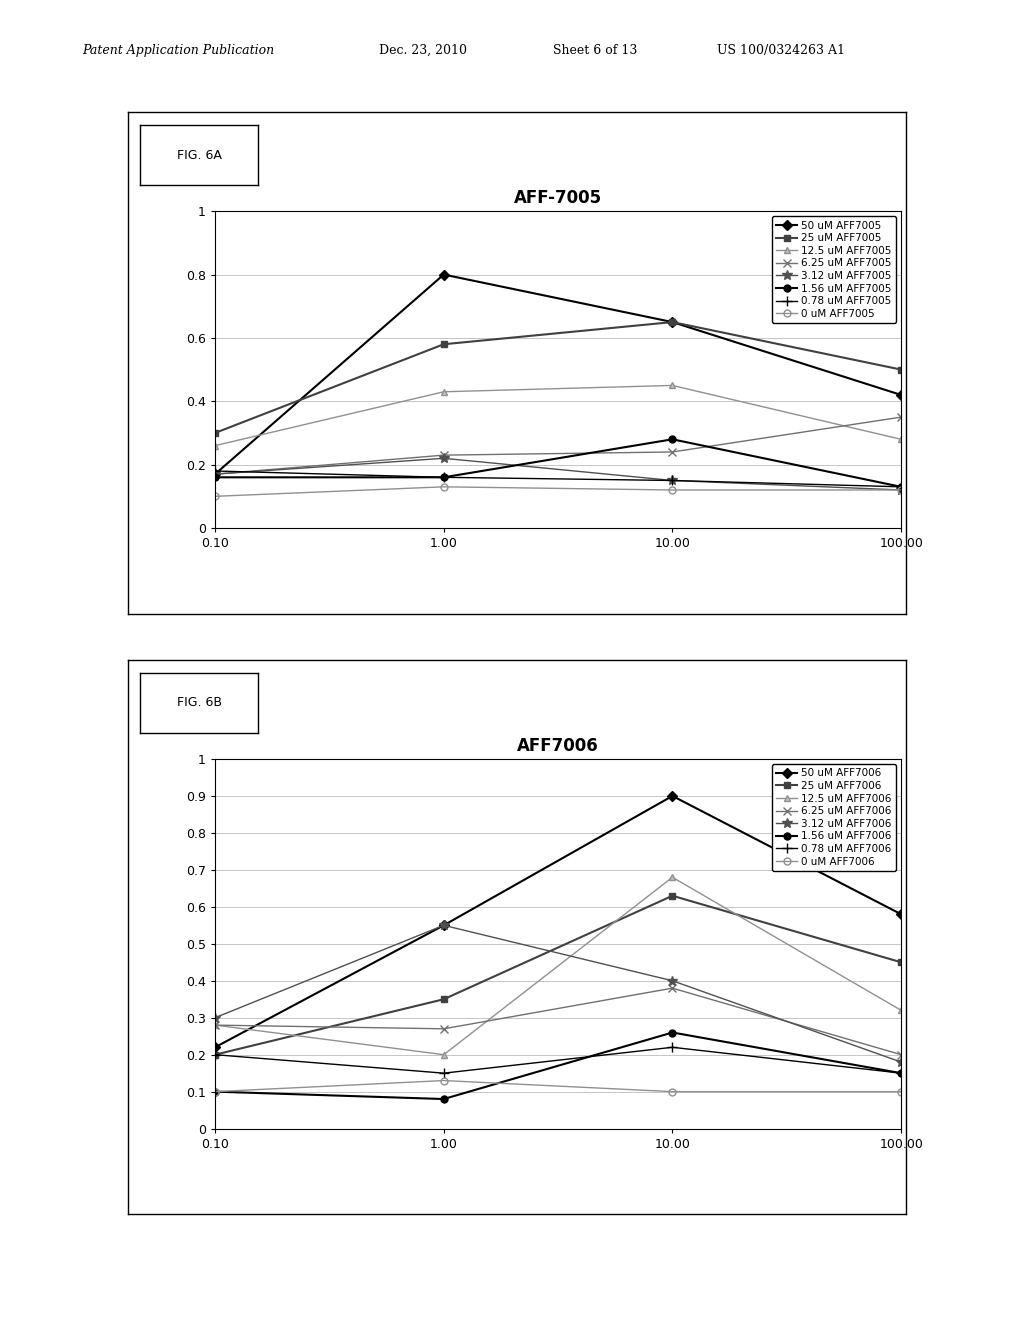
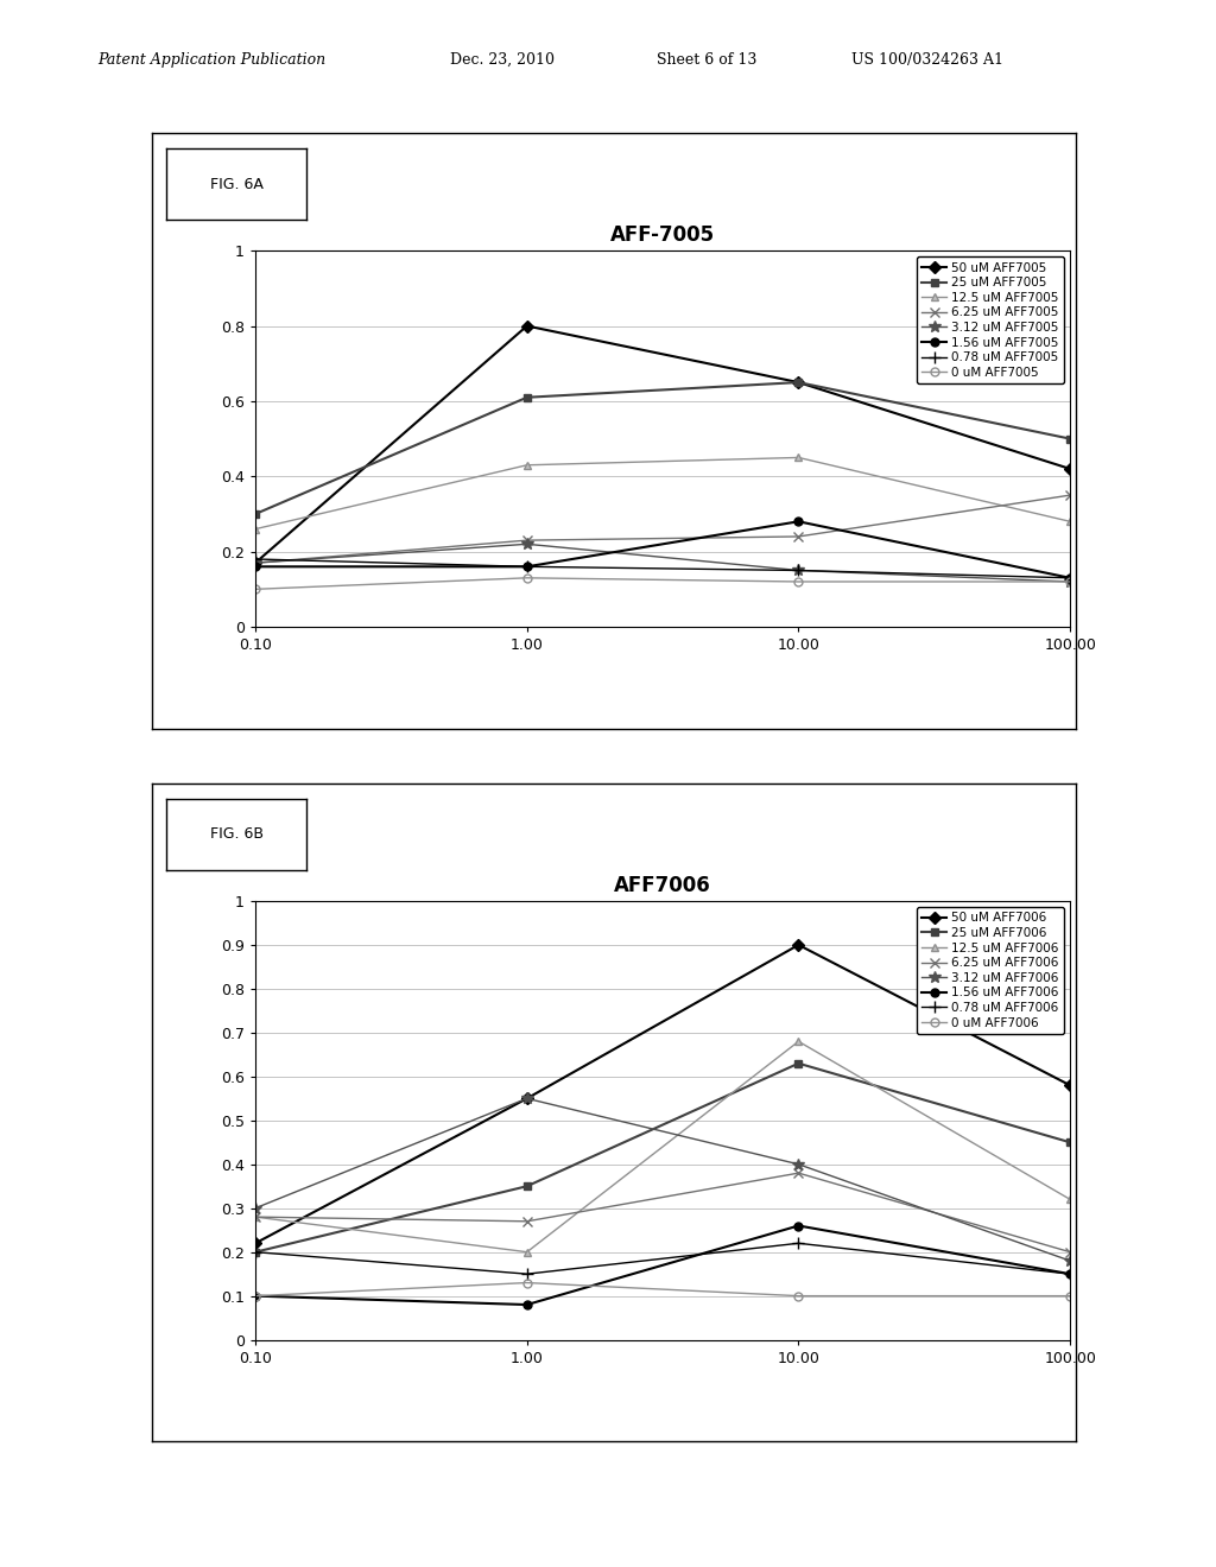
AFF-7005/25 uM AFF7005/1.00: 0.58 -> 0.61
